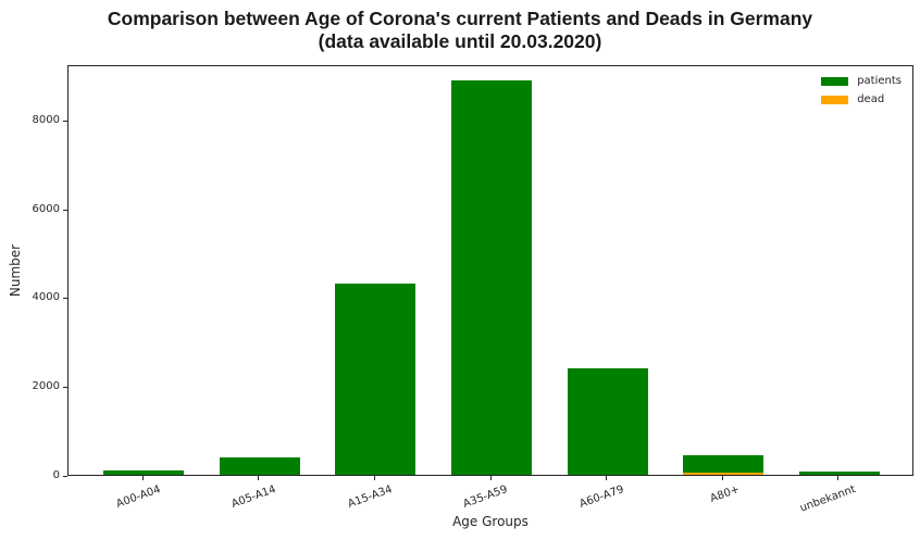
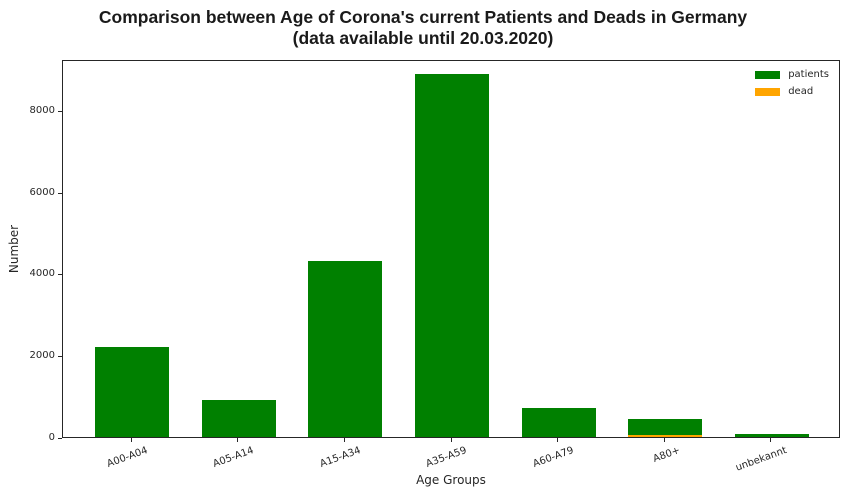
patients/A00-A04: 100 -> 2200
patients/A05-A14: 400 -> 900
patients/A60-A79: 2400 -> 700
